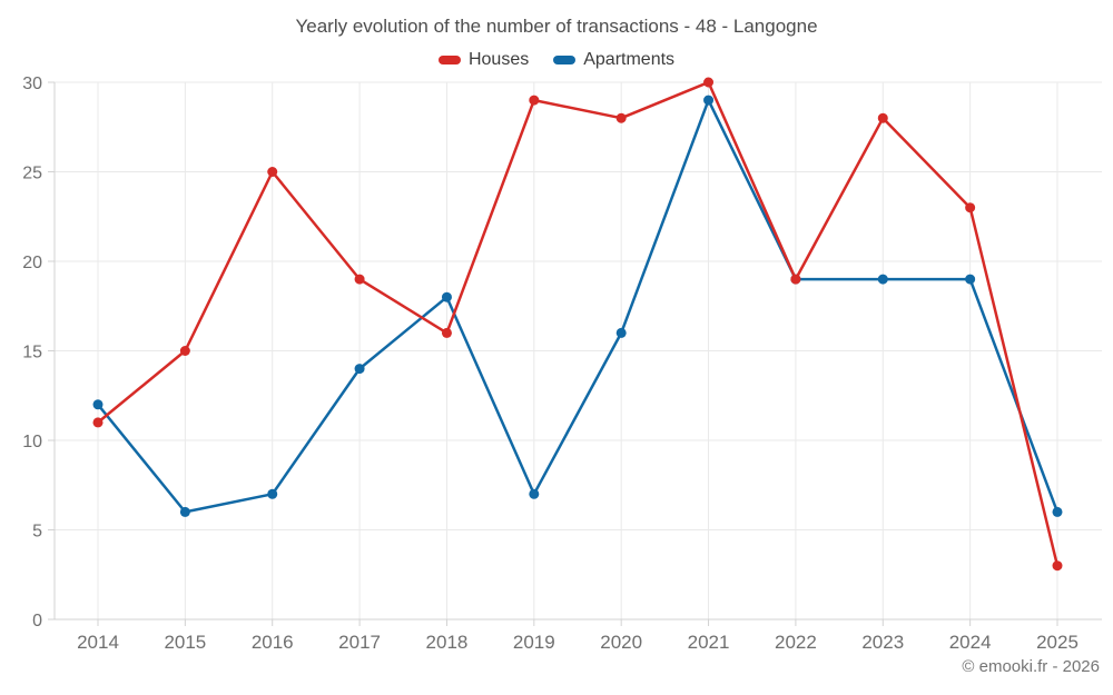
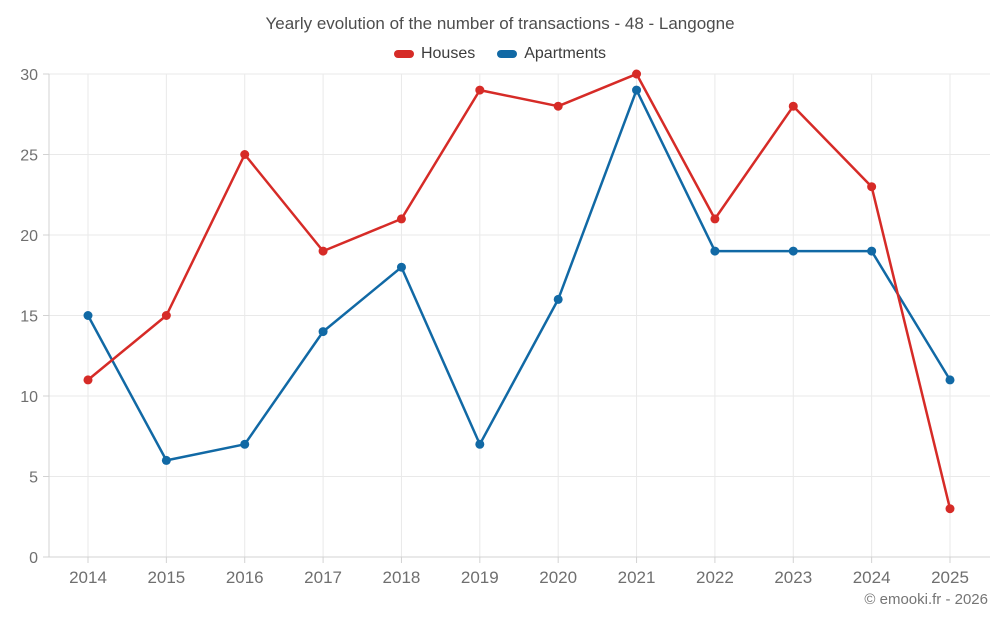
Apartments/2014: 12 -> 15
Houses/2018: 16 -> 21
Houses/2022: 19 -> 21
Apartments/2025: 6 -> 11
